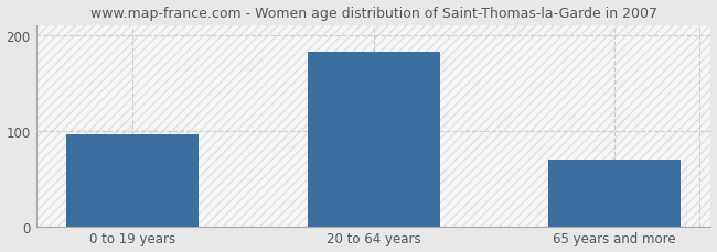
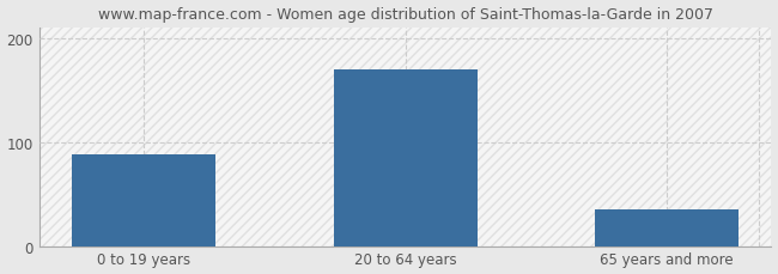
0 to 19 years: 96 -> 88
20 to 64 years: 182 -> 170
65 years and more: 70 -> 35
